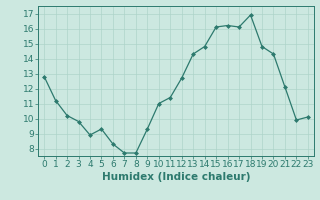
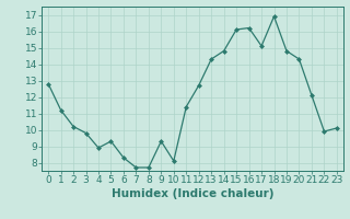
10: 11.0 -> 8.1
17: 16.1 -> 15.1
